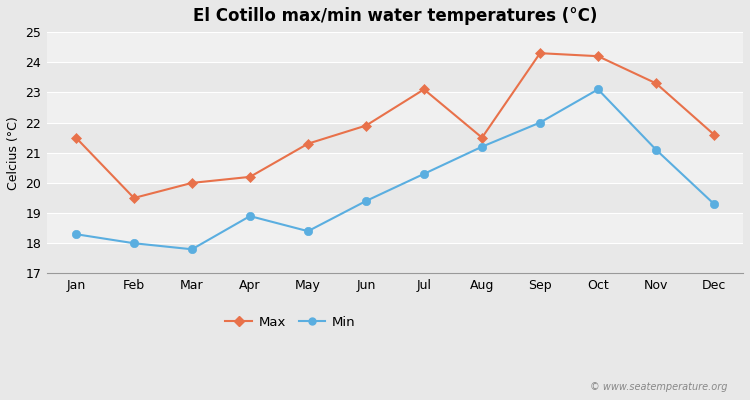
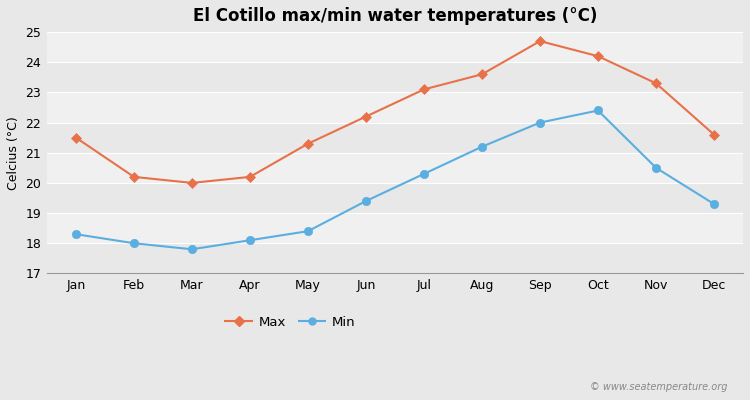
Max/Feb: 19.5 -> 20.2
Min/Apr: 18.9 -> 18.1
Max/Jun: 21.9 -> 22.2
Max/Aug: 21.5 -> 23.6
Max/Sep: 24.3 -> 24.7
Min/Oct: 23.1 -> 22.4
Min/Nov: 21.1 -> 20.5
